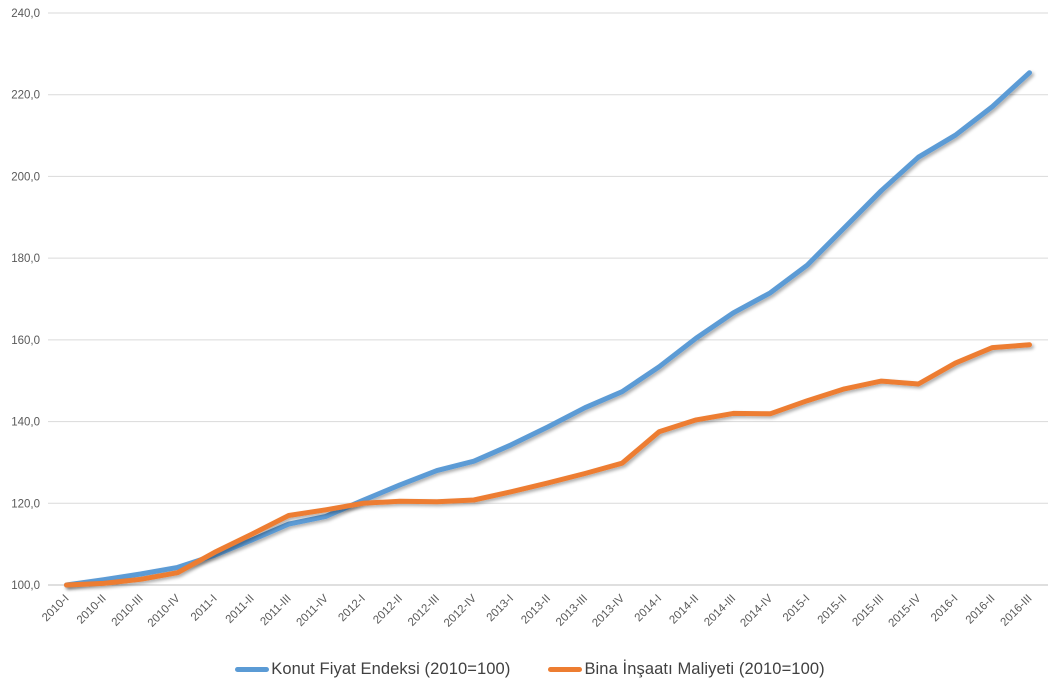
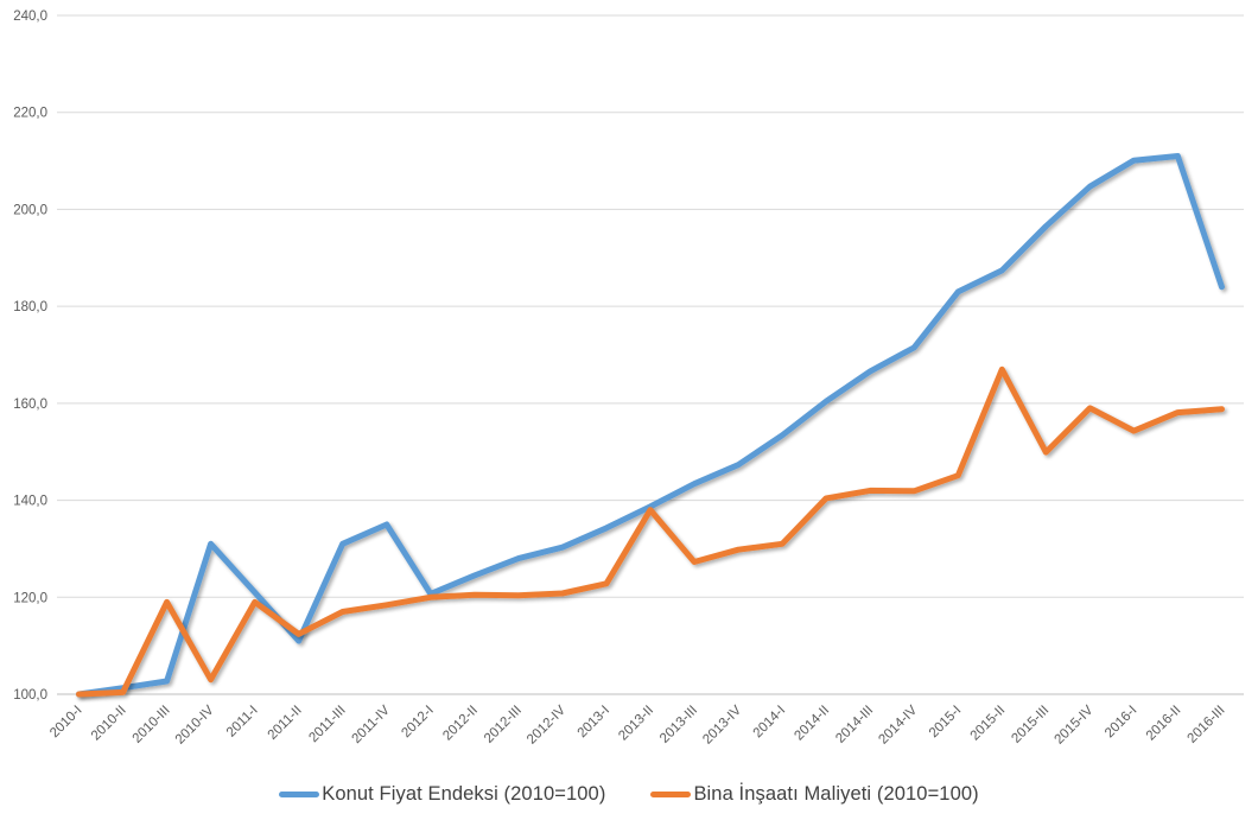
Bina İnşaatı Maliyeti (2010=100)/2010-III: 101 -> 119
Konut Fiyat Endeksi (2010=100)/2010-IV: 104 -> 131
Konut Fiyat Endeksi (2010=100)/2011-I: 107 -> 121
Bina İnşaatı Maliyeti (2010=100)/2011-I: 108 -> 119
Konut Fiyat Endeksi (2010=100)/2011-III: 115 -> 131
Konut Fiyat Endeksi (2010=100)/2011-IV: 117 -> 135
Bina İnşaatı Maliyeti (2010=100)/2013-II: 125 -> 138
Bina İnşaatı Maliyeti (2010=100)/2014-I: 138 -> 131
Konut Fiyat Endeksi (2010=100)/2015-I: 178 -> 183
Bina İnşaatı Maliyeti (2010=100)/2015-II: 148 -> 167
Bina İnşaatı Maliyeti (2010=100)/2015-IV: 149 -> 159
Konut Fiyat Endeksi (2010=100)/2016-II: 217 -> 211
Konut Fiyat Endeksi (2010=100)/2016-III: 225 -> 184
